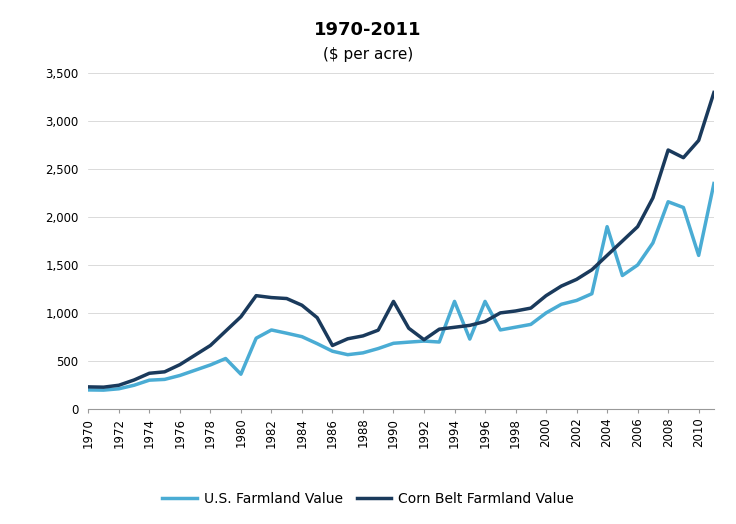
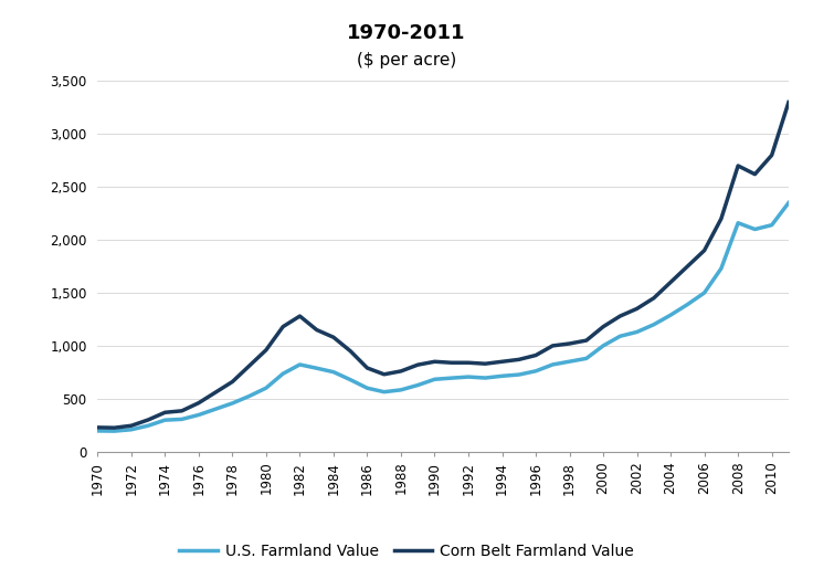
U.S. Farmland Value/1980: 360 -> 600
Corn Belt Farmland Value/1982: 1,160 -> 1,280
Corn Belt Farmland Value/1986: 660 -> 790
Corn Belt Farmland Value/1990: 1,120 -> 850
Corn Belt Farmland Value/1992: 720 -> 840
U.S. Farmland Value/1994: 1,120 -> 710
U.S. Farmland Value/1996: 1,120 -> 760
U.S. Farmland Value/2004: 1,900 -> 1,290
U.S. Farmland Value/2010: 1,600 -> 2,140
